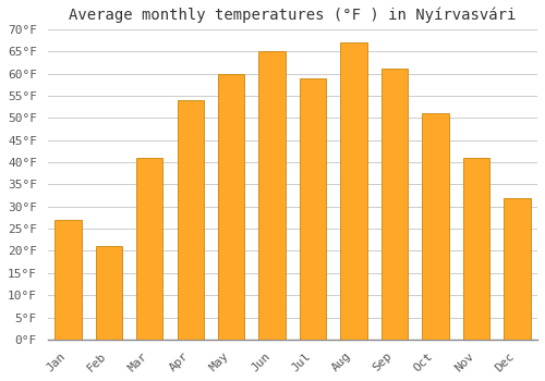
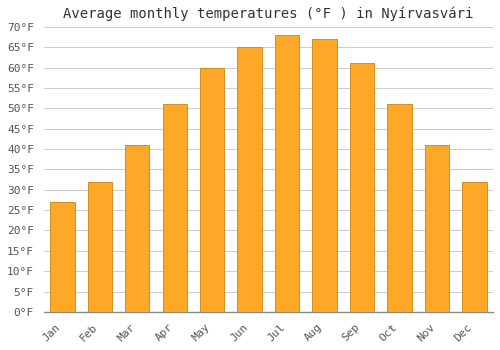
Feb: 21°F -> 32°F
Apr: 54°F -> 51°F
Jul: 59°F -> 68°F
